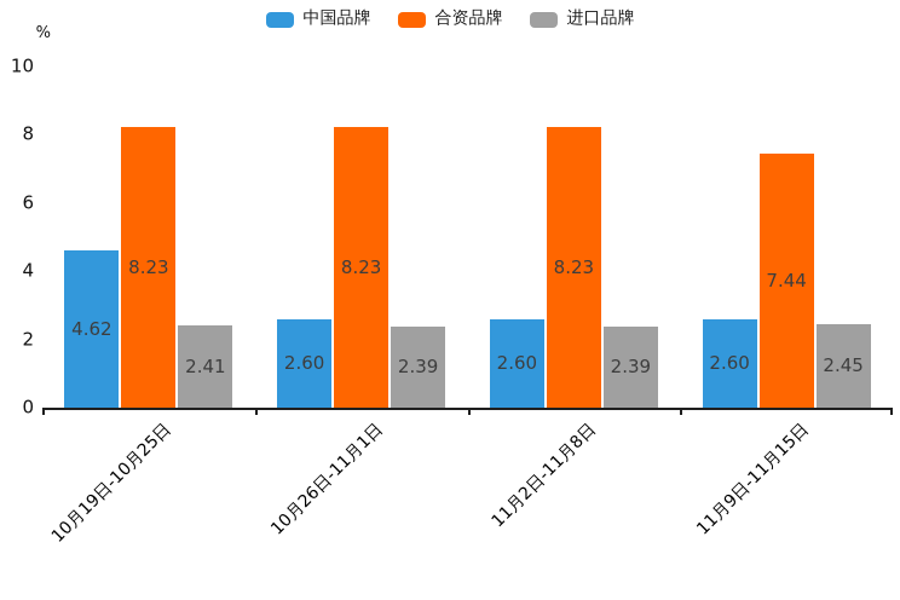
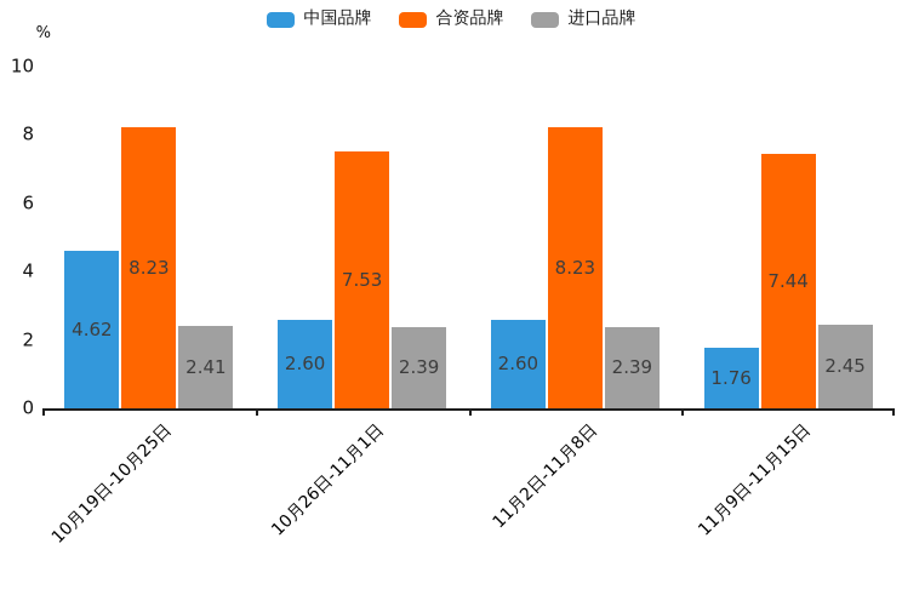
合资品牌/10月26日-11月1日: 8.23 -> 7.53
中国品牌/11月9日-11月15日: 2.60 -> 1.76
